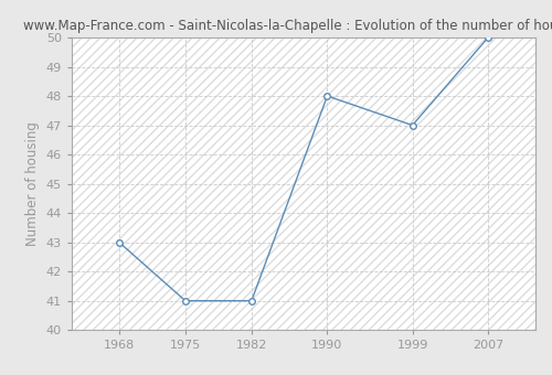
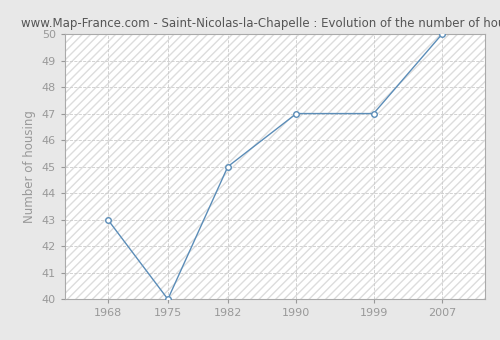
1975: 41 -> 40
1982: 41 -> 45
1990: 48 -> 47
